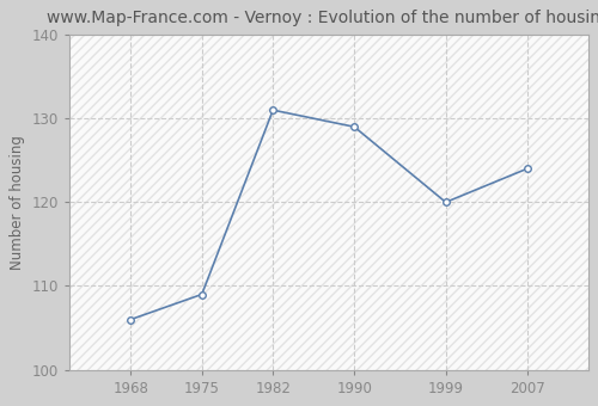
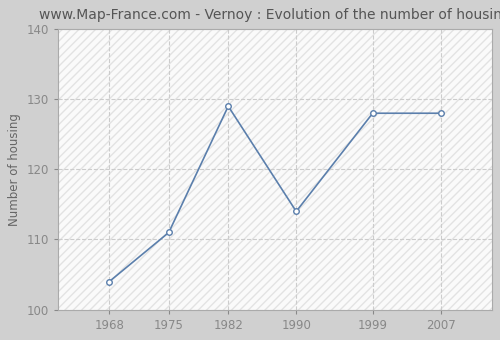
1968: 106 -> 104
1975: 109 -> 111
1982: 131 -> 129
1990: 129 -> 114
1999: 120 -> 128
2007: 124 -> 128
